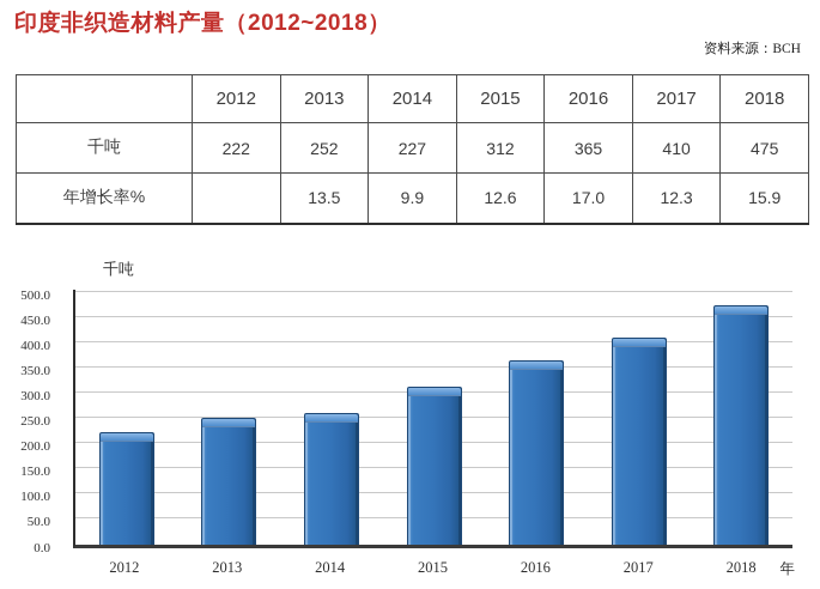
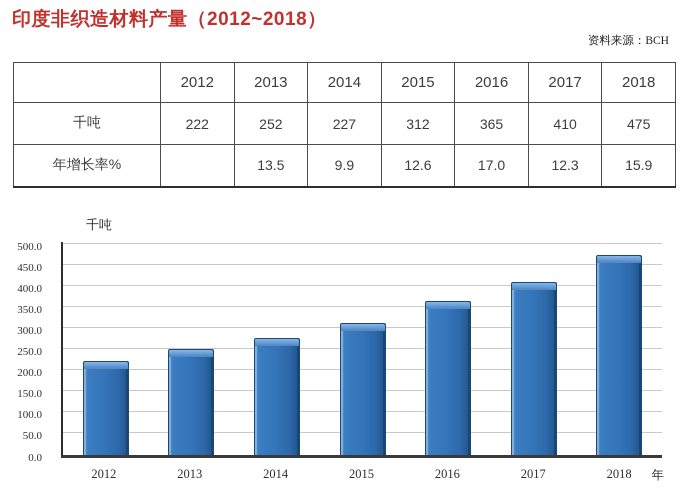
2014: 260 -> 280
